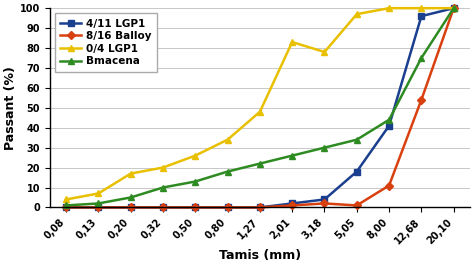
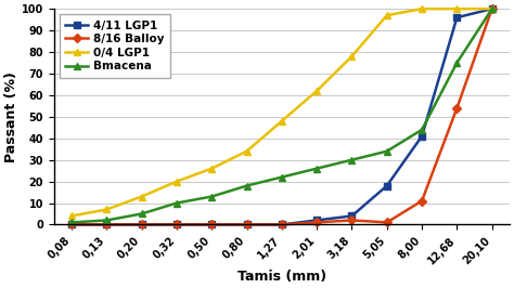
0/4 LGP1/0,20: 17 -> 13
0/4 LGP1/2,01: 83 -> 62
